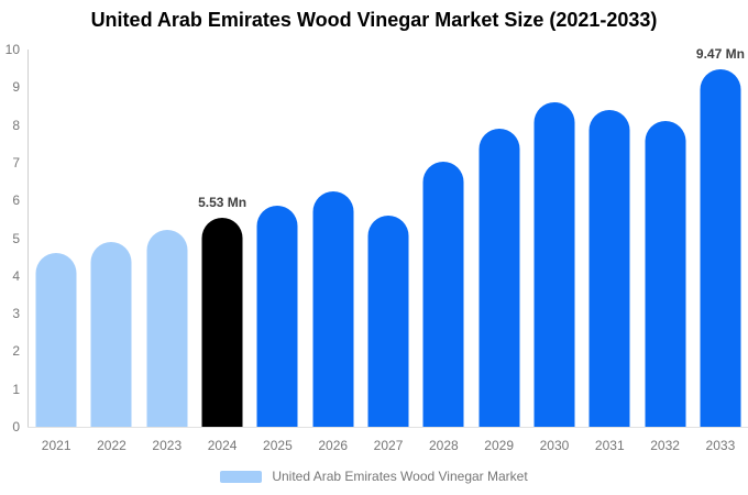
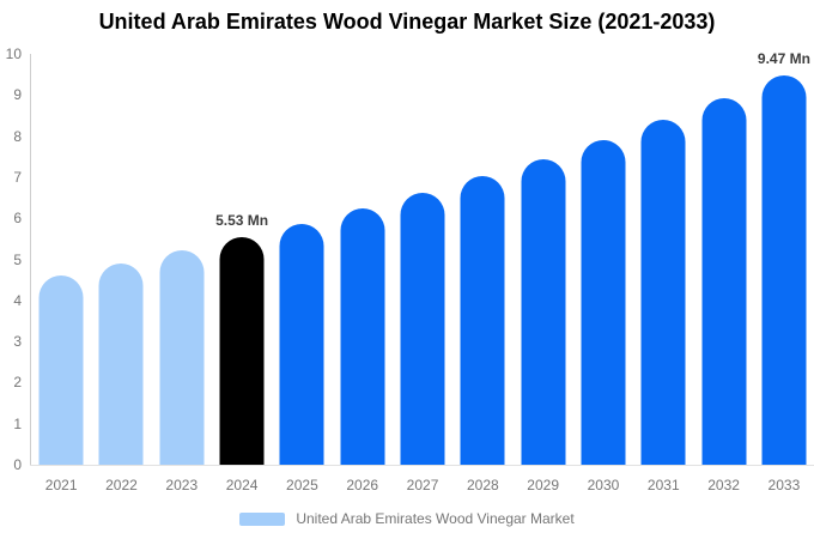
2027: 5.6 -> 6.6
2029: 7.9 -> 7.5
2030: 8.6 -> 7.9
2032: 8.1 -> 8.9
